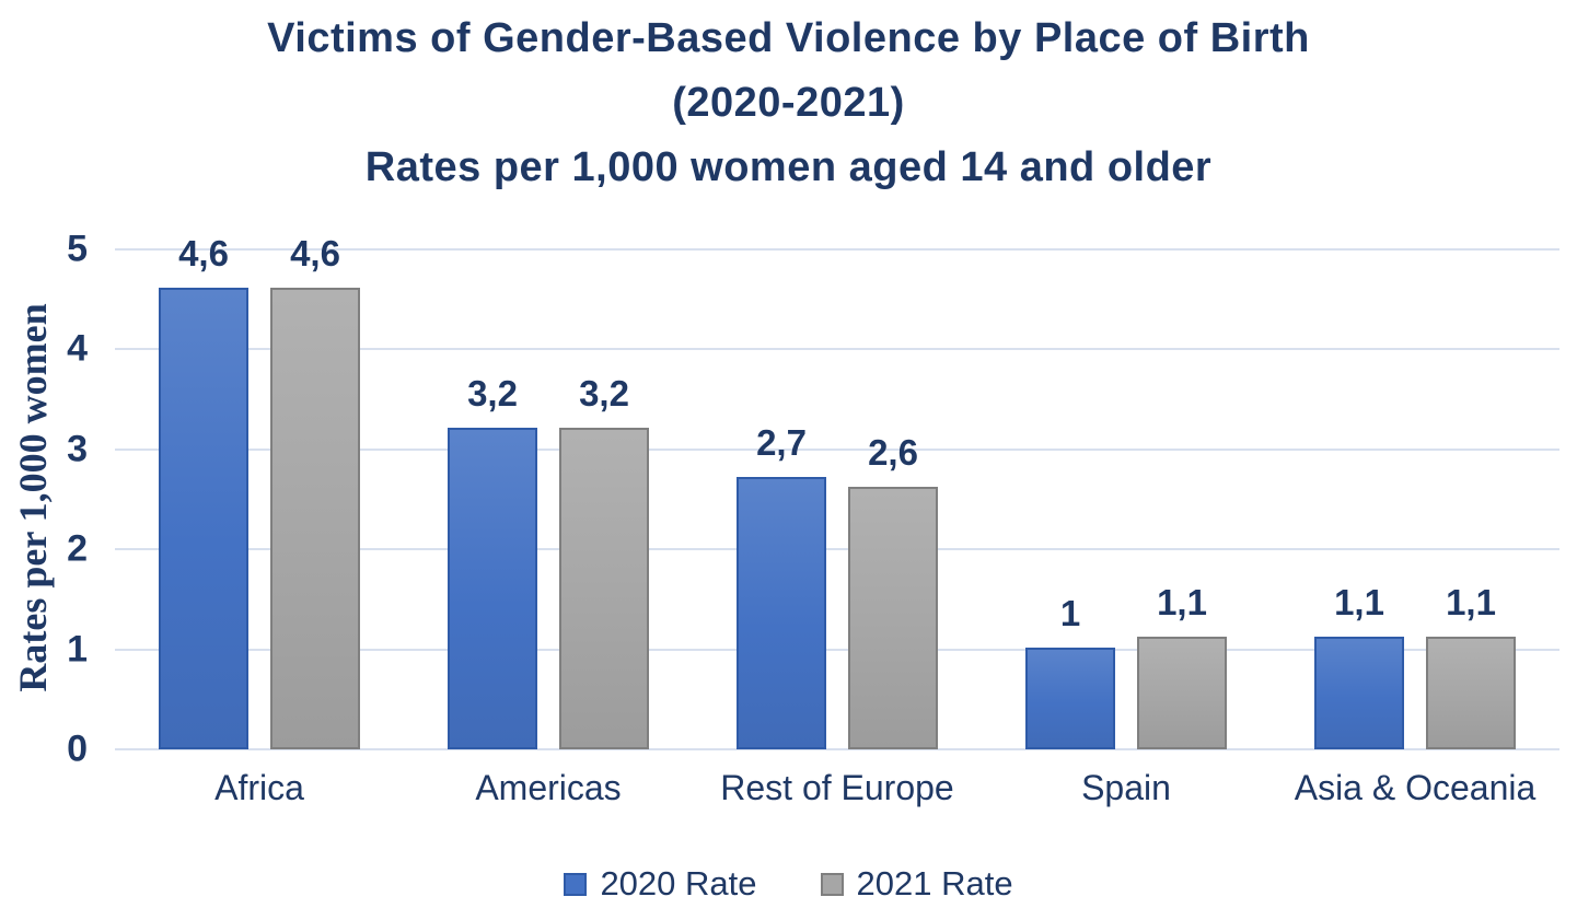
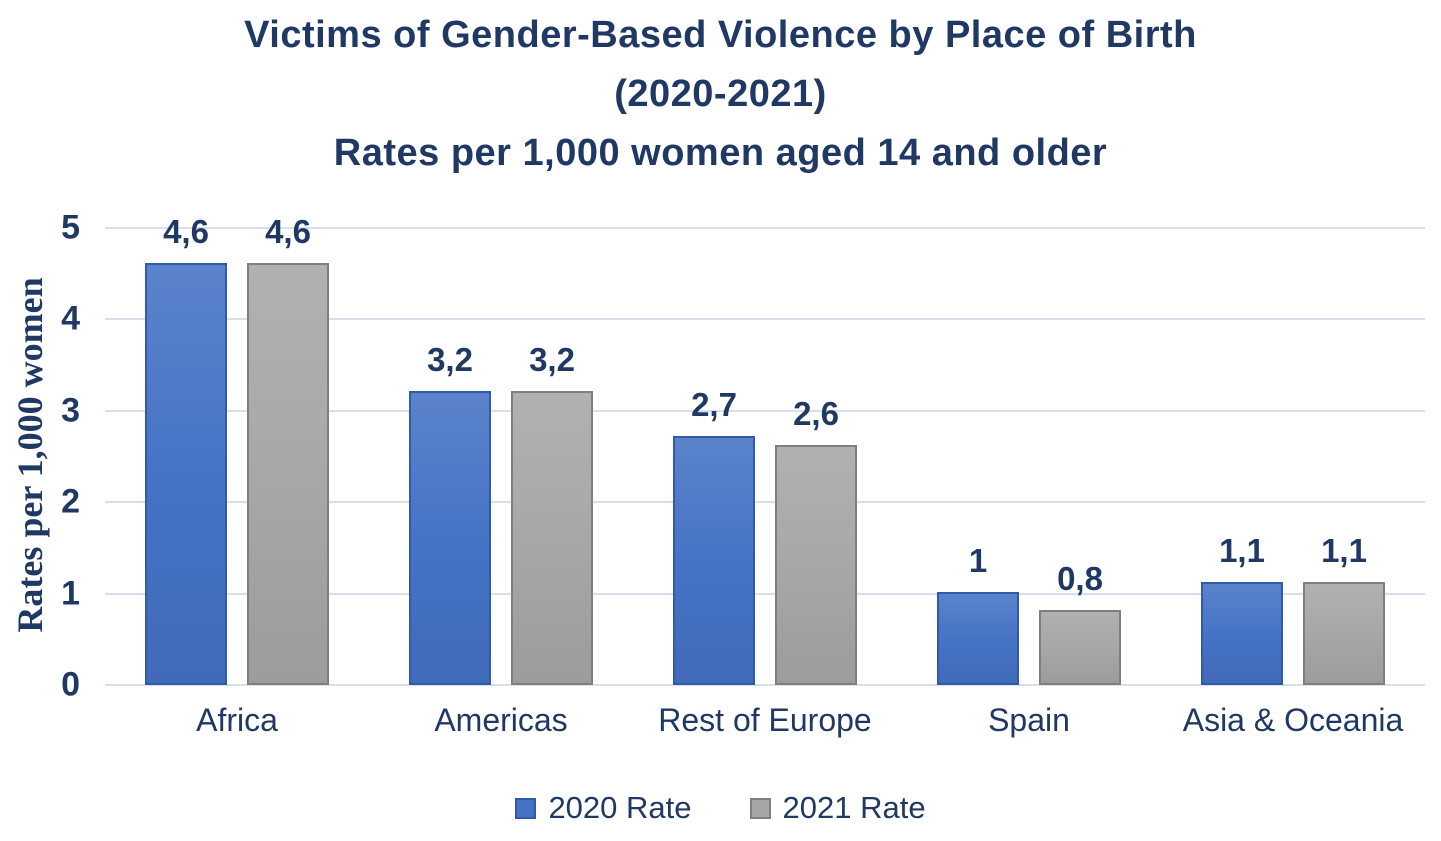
2021 Rate/Spain: 1,1 -> 0,8
